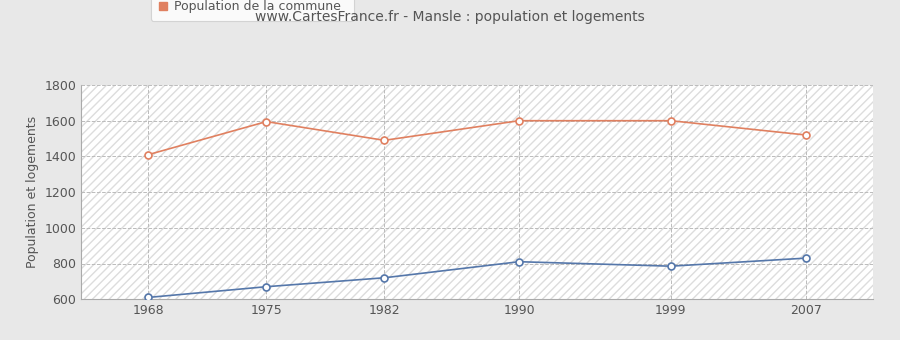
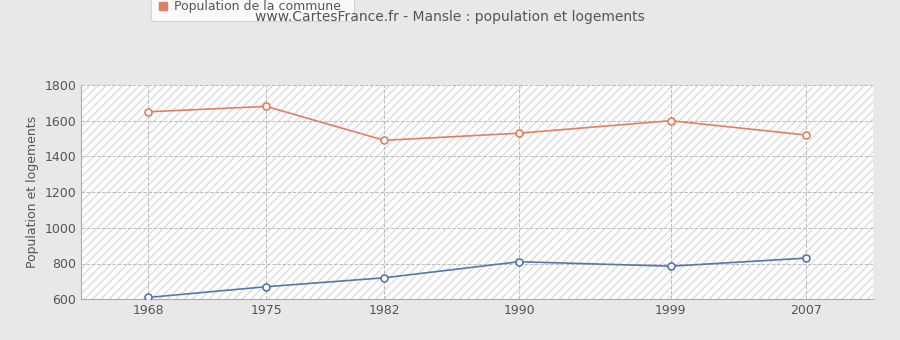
Population de la commune/1968: 1410 -> 1650
Population de la commune/1975: 1600 -> 1680
Population de la commune/1990: 1600 -> 1530
